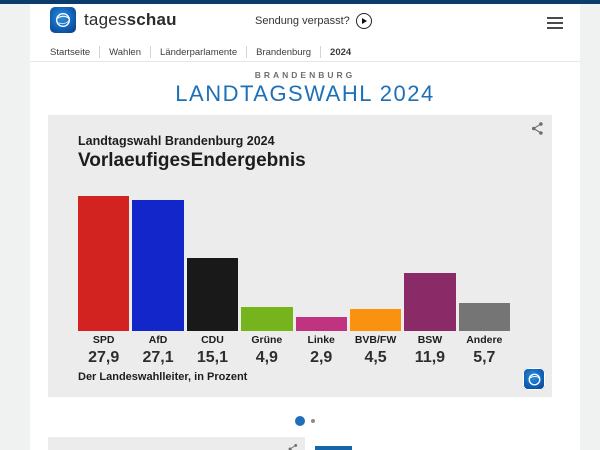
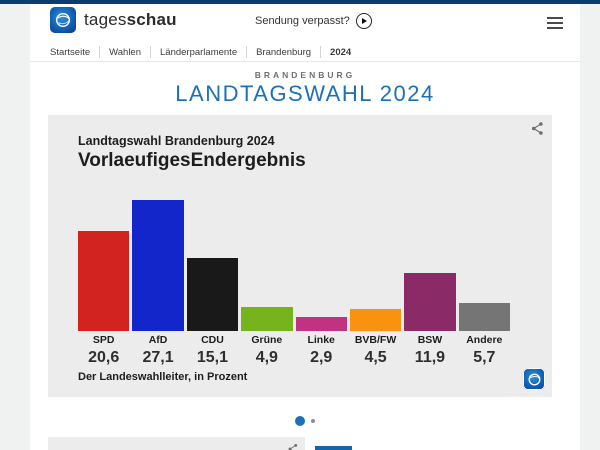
SPD: 27,9 -> 20,6
